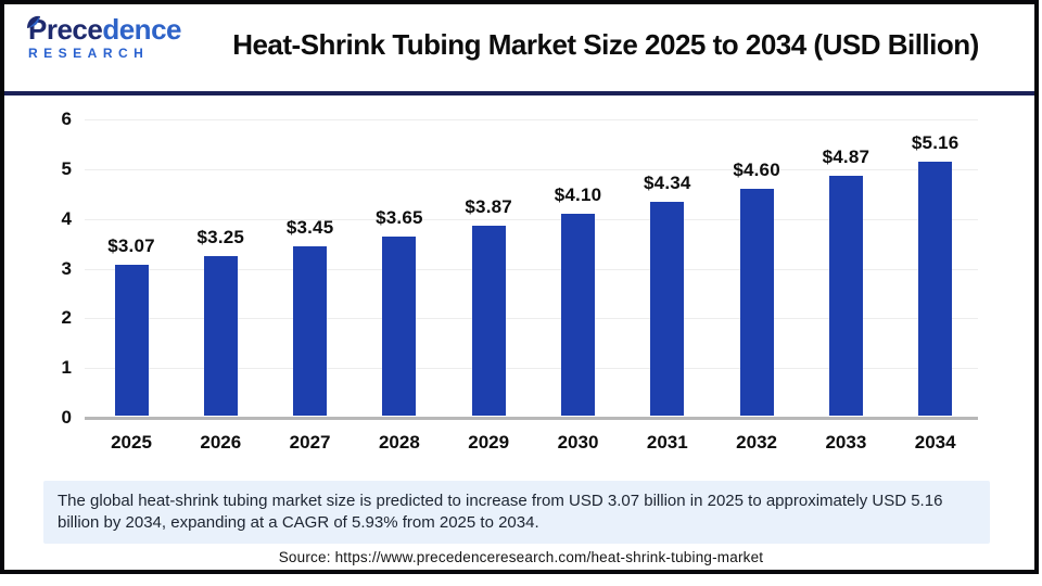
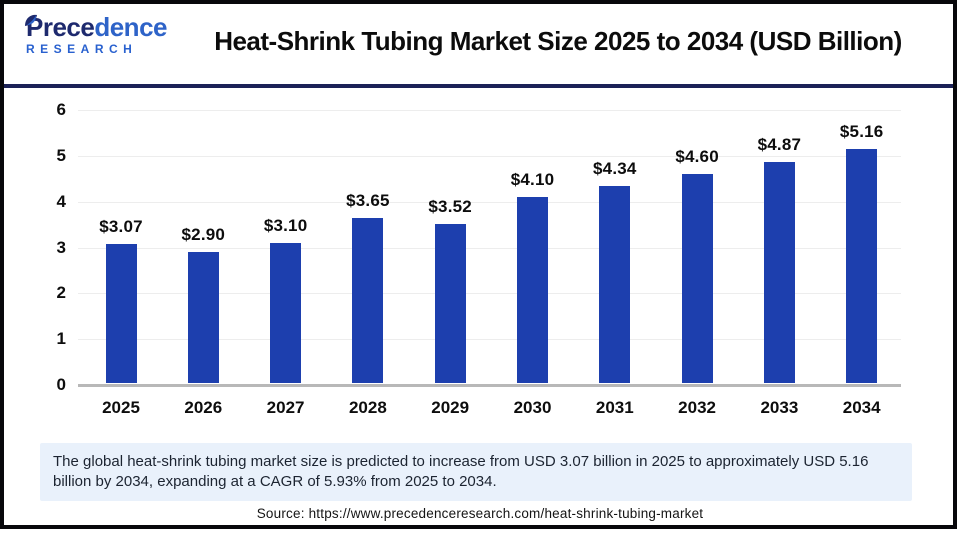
2026: $3.25 -> $2.90
2027: $3.45 -> $3.10
2029: $3.87 -> $3.52
